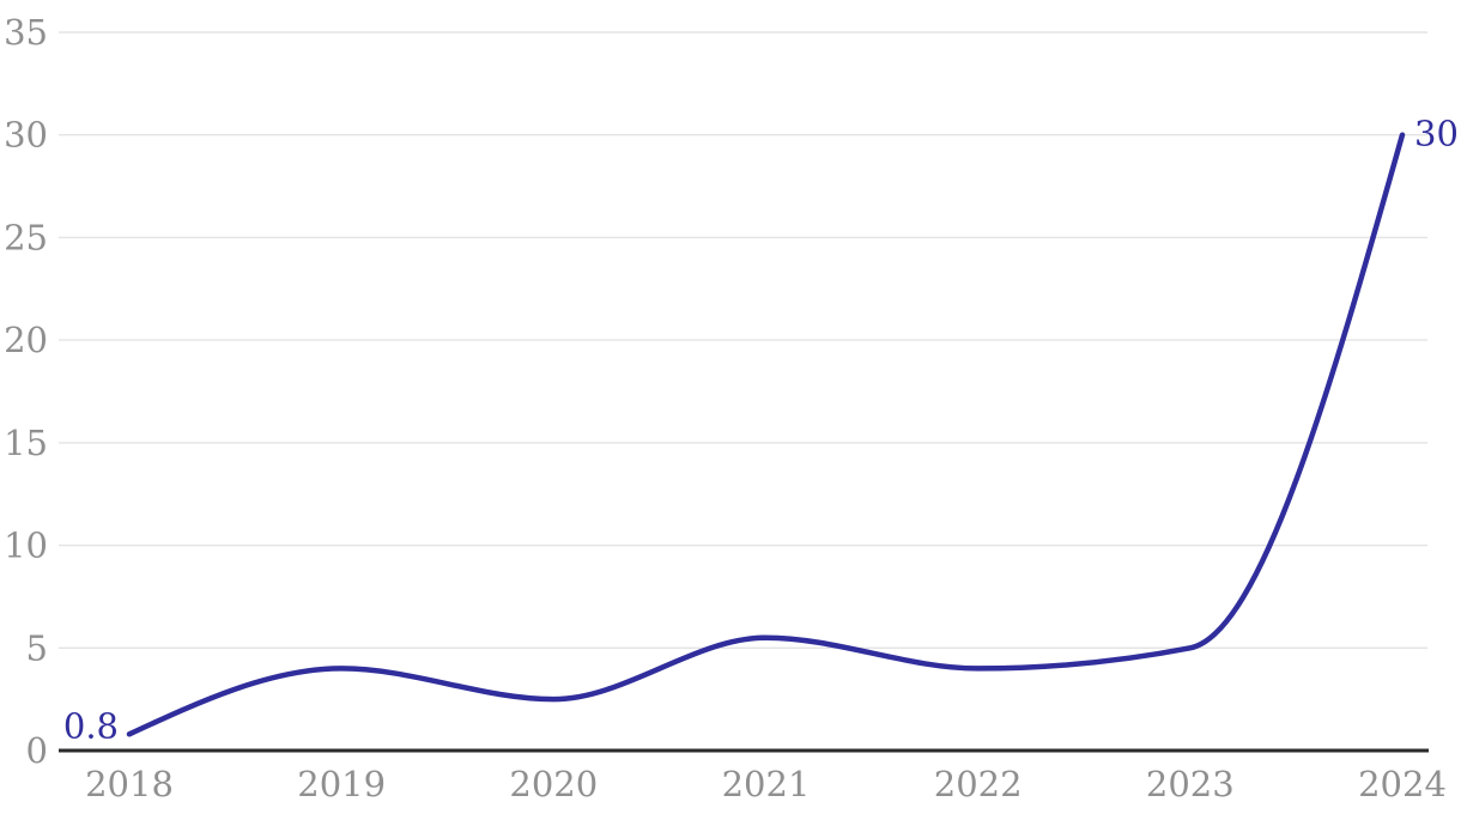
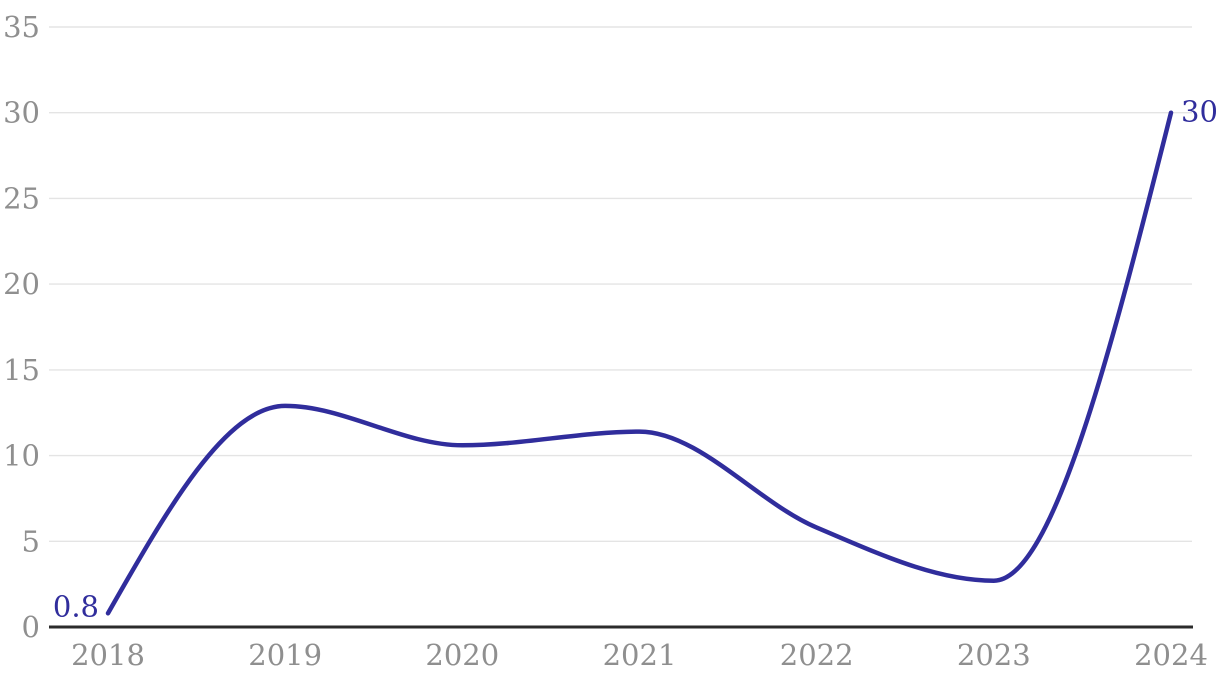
2019: 4.0 -> 12.9
2020: 2.5 -> 10.6
2021: 5.5 -> 11.4
2022: 4.0 -> 5.8
2023: 5.0 -> 2.7
